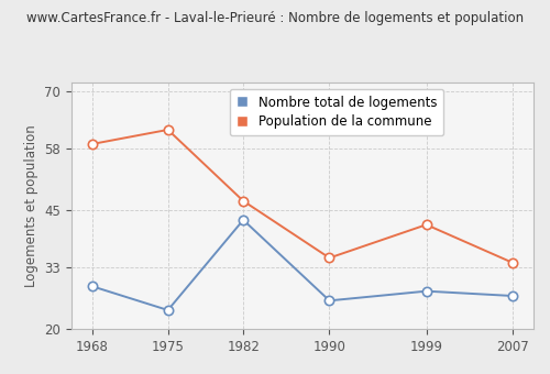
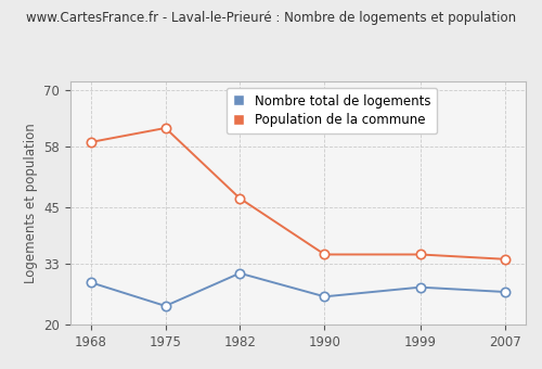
Nombre total de logements/1982: 43 -> 31
Population de la commune/1999: 42 -> 35
